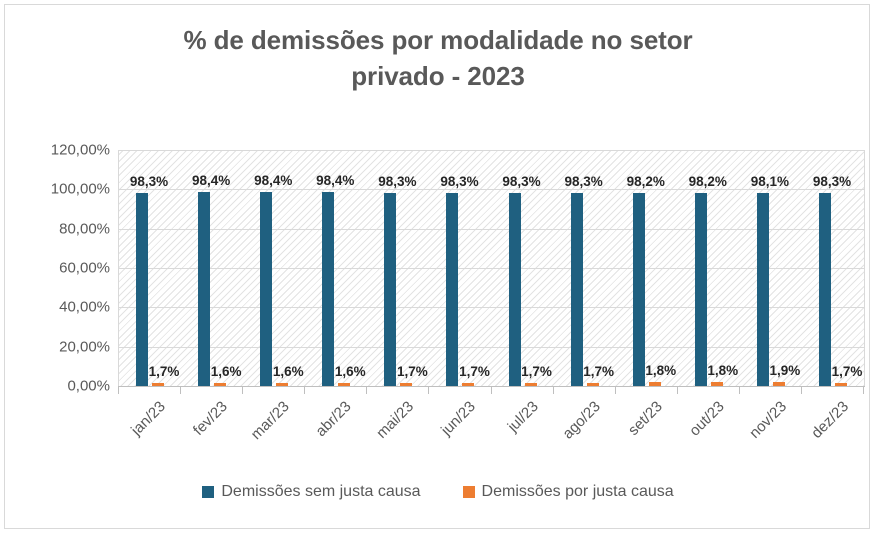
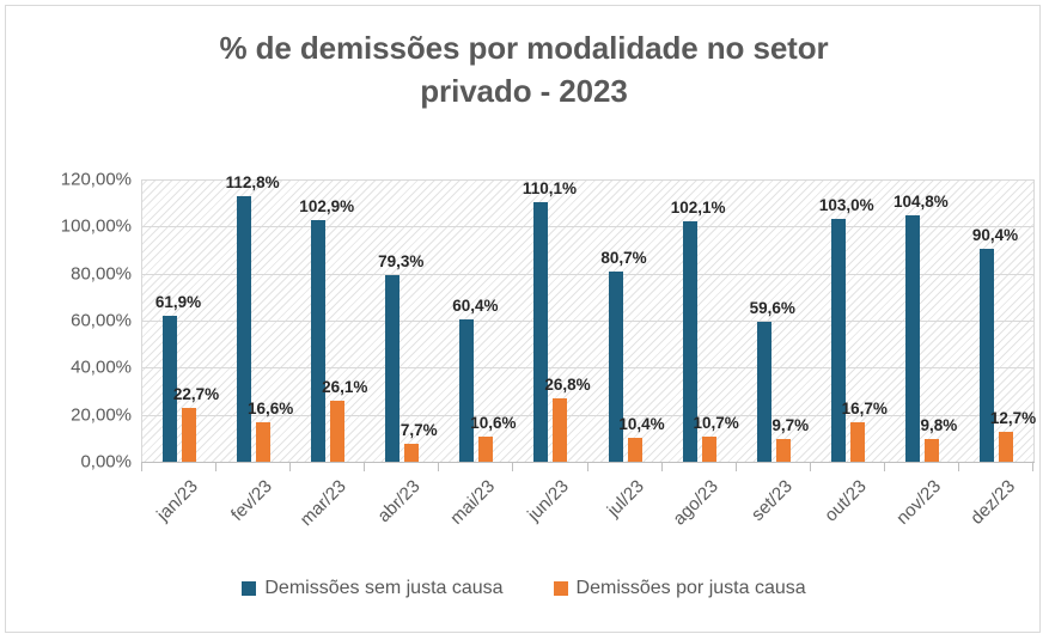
Demissões sem justa causa/jan/23: 98,3% -> 61,9%
Demissões por justa causa/jan/23: 1,7% -> 22,7%
Demissões sem justa causa/fev/23: 98,4% -> 112,8%
Demissões por justa causa/fev/23: 1,6% -> 16,6%
Demissões sem justa causa/mar/23: 98,4% -> 102,9%
Demissões por justa causa/mar/23: 1,6% -> 26,1%
Demissões sem justa causa/abr/23: 98,4% -> 79,3%
Demissões por justa causa/abr/23: 1,6% -> 7,7%
Demissões sem justa causa/mai/23: 98,3% -> 60,4%
Demissões por justa causa/mai/23: 1,7% -> 10,6%
Demissões sem justa causa/jun/23: 98,3% -> 110,1%
Demissões por justa causa/jun/23: 1,7% -> 26,8%
Demissões sem justa causa/jul/23: 98,3% -> 80,7%
Demissões por justa causa/jul/23: 1,7% -> 10,4%
Demissões sem justa causa/ago/23: 98,3% -> 102,1%
Demissões por justa causa/ago/23: 1,7% -> 10,7%
Demissões sem justa causa/set/23: 98,2% -> 59,6%
Demissões por justa causa/set/23: 1,8% -> 9,7%
Demissões sem justa causa/out/23: 98,2% -> 103,0%
Demissões por justa causa/out/23: 1,8% -> 16,7%
Demissões sem justa causa/nov/23: 98,1% -> 104,8%
Demissões por justa causa/nov/23: 1,9% -> 9,8%
Demissões sem justa causa/dez/23: 98,3% -> 90,4%
Demissões por justa causa/dez/23: 1,7% -> 12,7%
